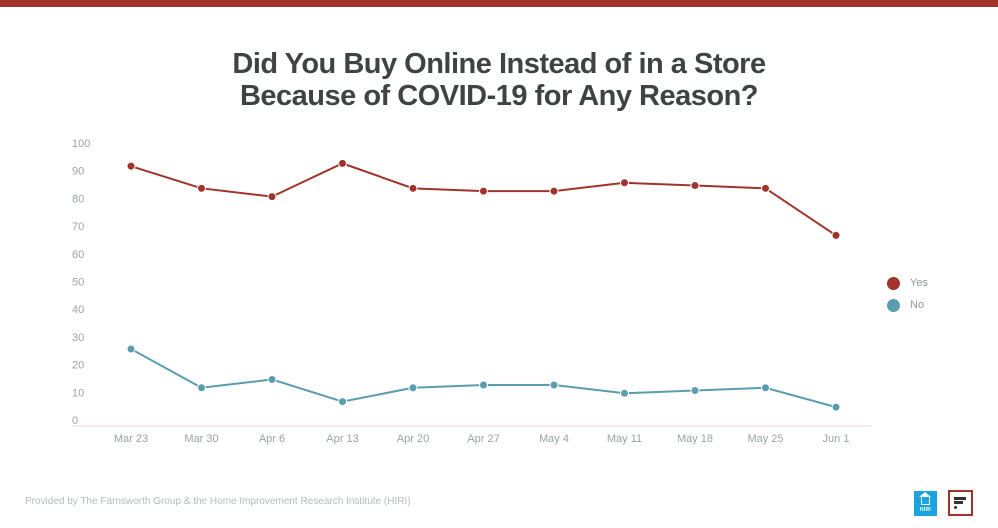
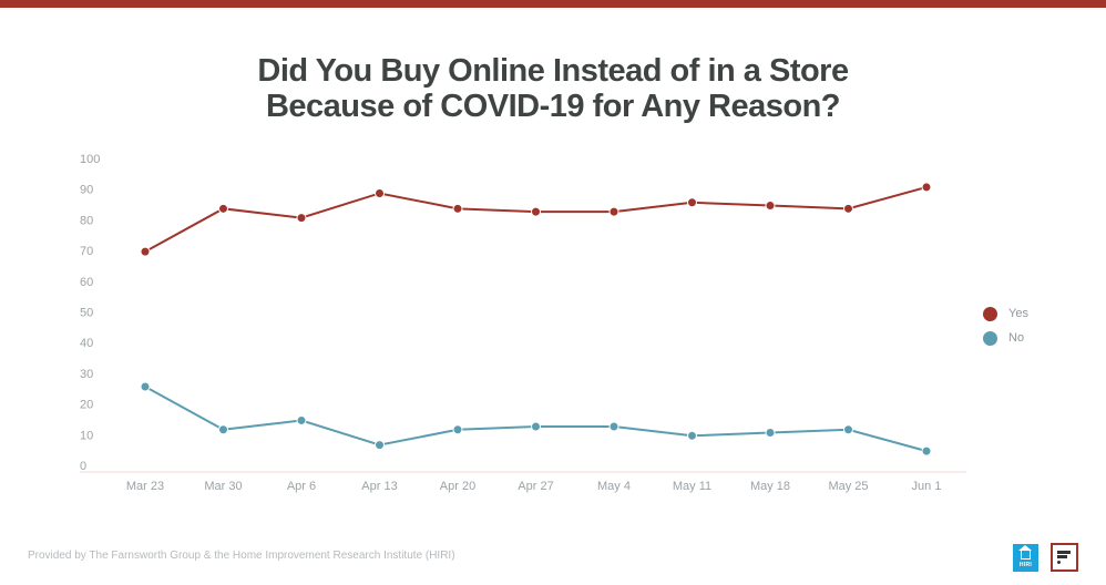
Yes/Mar 23: 92 -> 70
Yes/Apr 13: 93 -> 89
Yes/Jun 1: 67 -> 91
